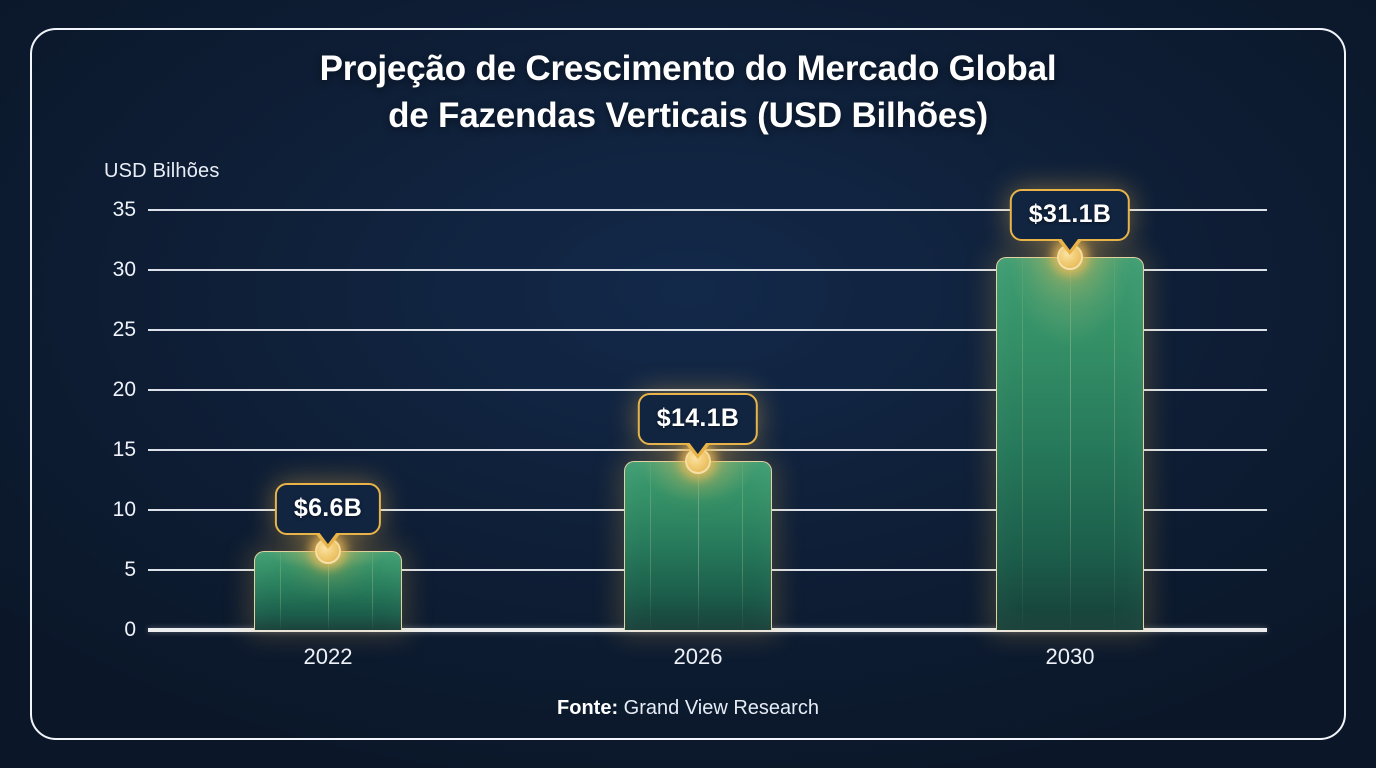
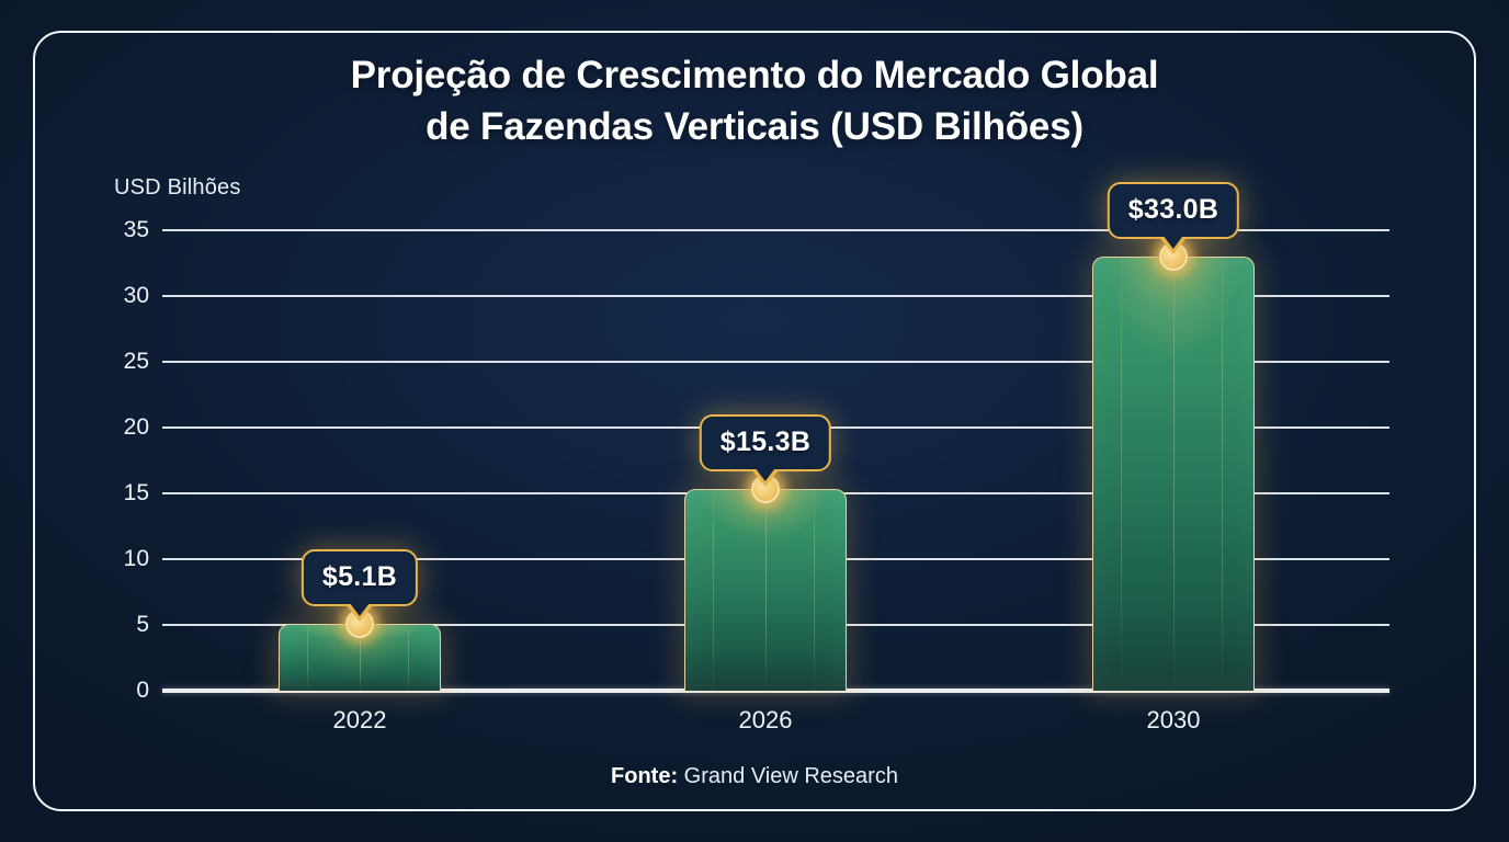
2022: $6.6B -> $5.1B
2026: $14.1B -> $15.3B
2030: $31.1B -> $33.0B
